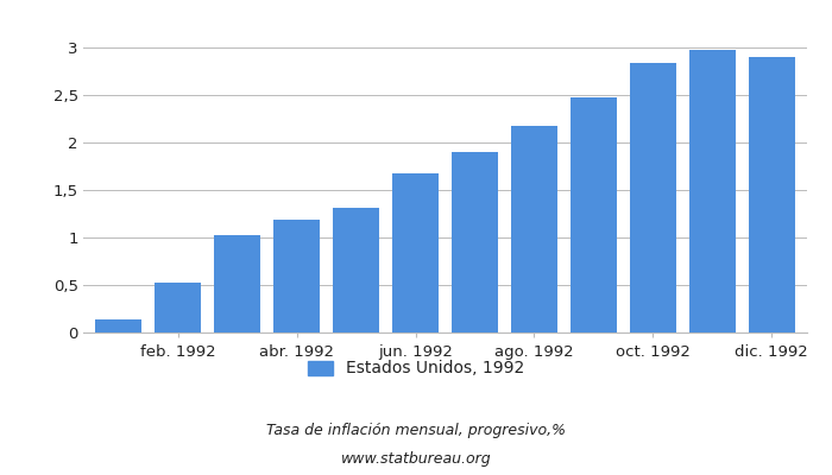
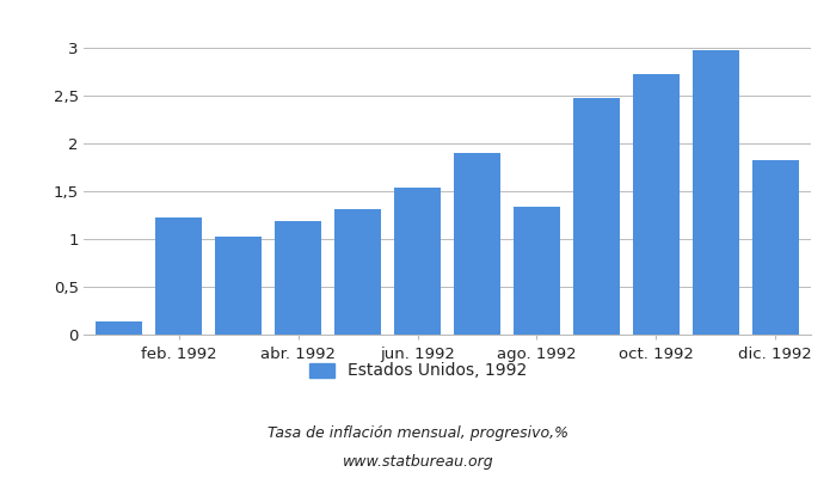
feb. 1992: 0,52 -> 1,22
jun. 1992: 1,68 -> 1,54
ago. 1992: 2,18 -> 1,34
oct. 1992: 2,84 -> 2,72
dic. 1992: 2,90 -> 1,82
